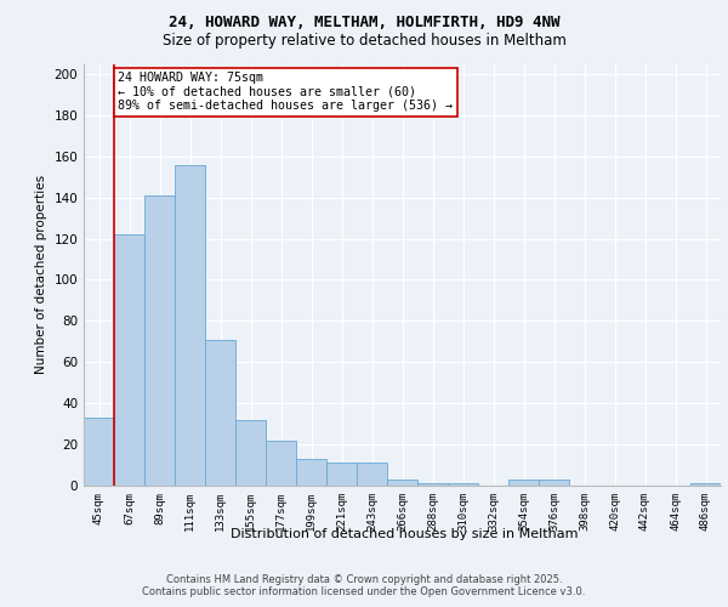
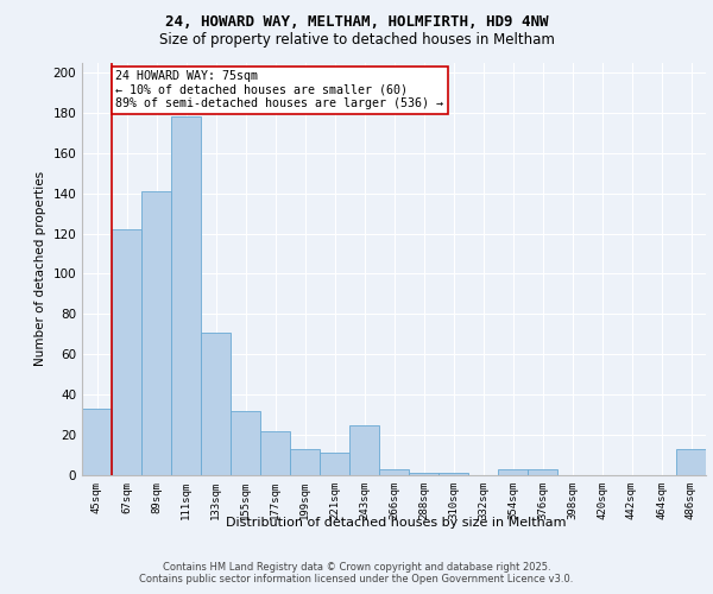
111sqm: 156 -> 178
243sqm: 11 -> 25
486sqm: 1 -> 13
